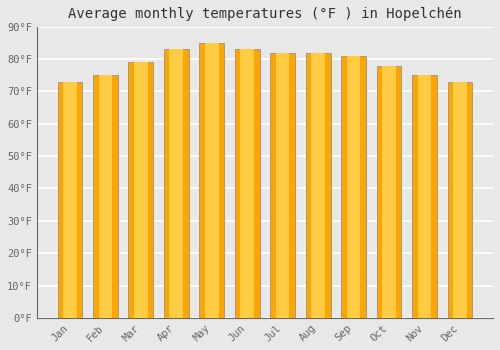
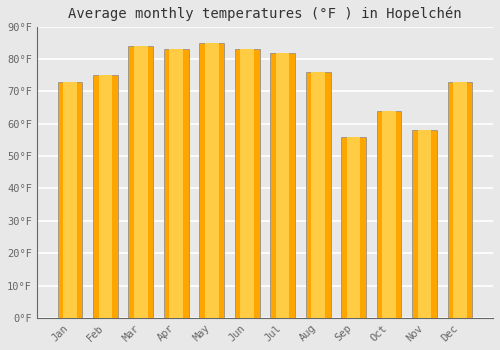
Mar: 79°F -> 84°F
Aug: 82°F -> 76°F
Sep: 81°F -> 56°F
Oct: 78°F -> 64°F
Nov: 75°F -> 58°F
